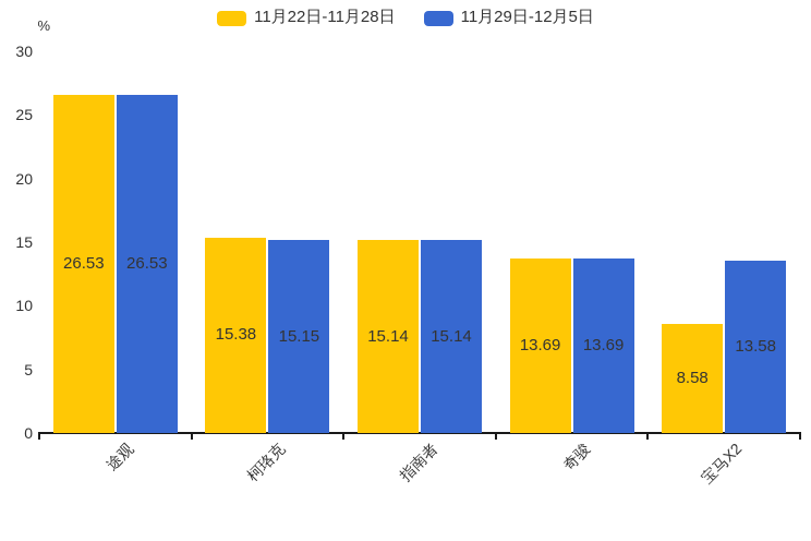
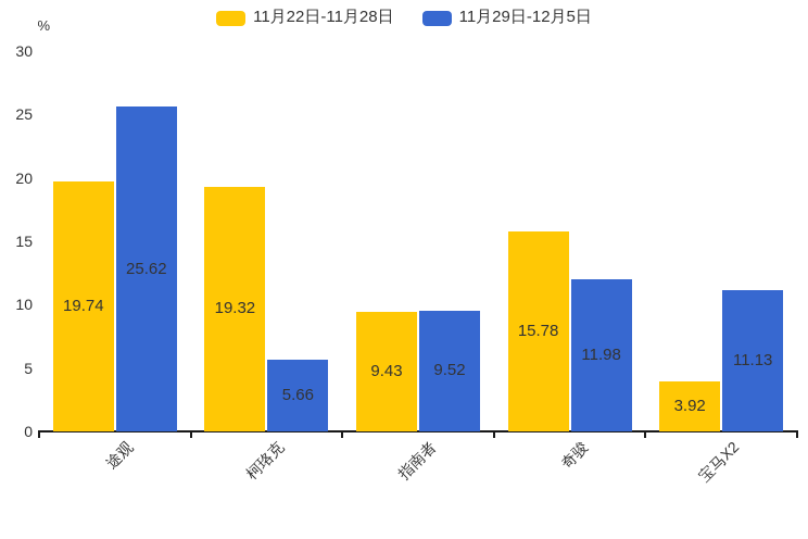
11月22日-11月28日/途观: 26.53 -> 19.74
11月29日-12月5日/途观: 26.53 -> 25.62
11月22日-11月28日/柯珞克: 15.38 -> 19.32
11月29日-12月5日/柯珞克: 15.15 -> 5.66
11月22日-11月28日/指南者: 15.14 -> 9.43
11月29日-12月5日/指南者: 15.14 -> 9.52
11月22日-11月28日/奇骏: 13.69 -> 15.78
11月29日-12月5日/奇骏: 13.69 -> 11.98
11月22日-11月28日/宝马X2: 8.58 -> 3.92
11月29日-12月5日/宝马X2: 13.58 -> 11.13
